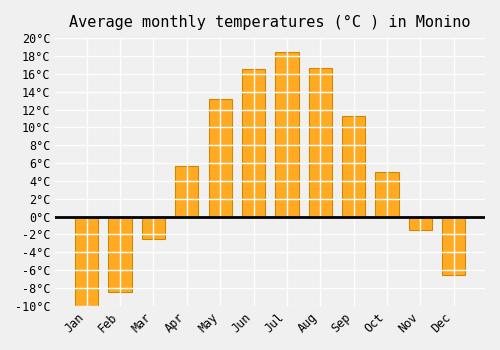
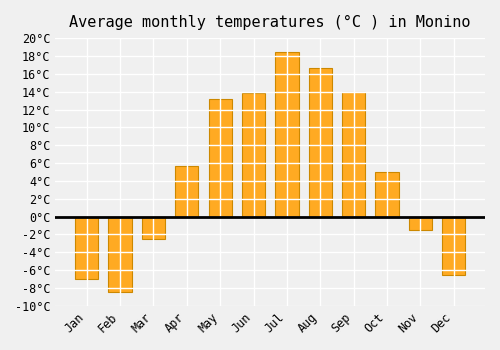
Jan: -10.0°C -> -7.0°C
Jun: 16.5°C -> 13.8°C
Sep: 11.3°C -> 14.0°C
